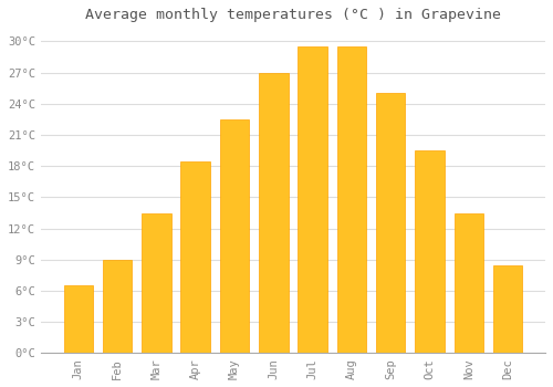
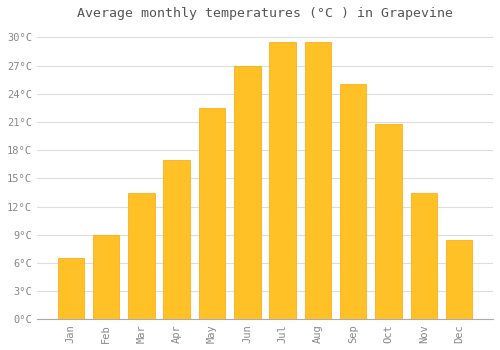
Apr: 18.5°C -> 17.0°C
Oct: 19.5°C -> 20.8°C
